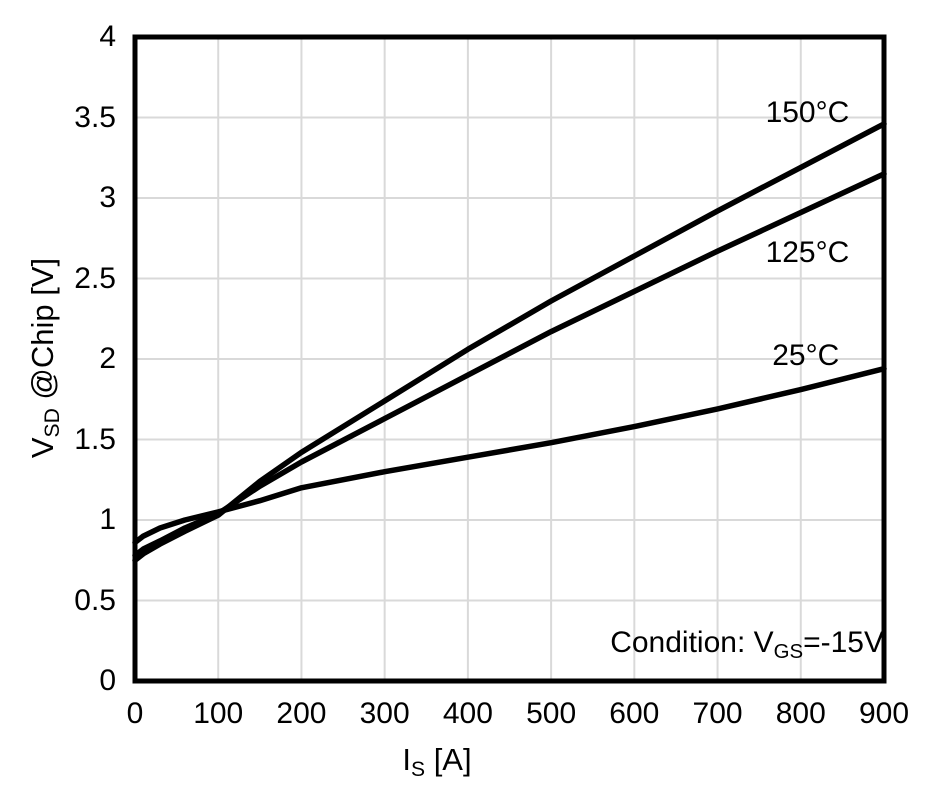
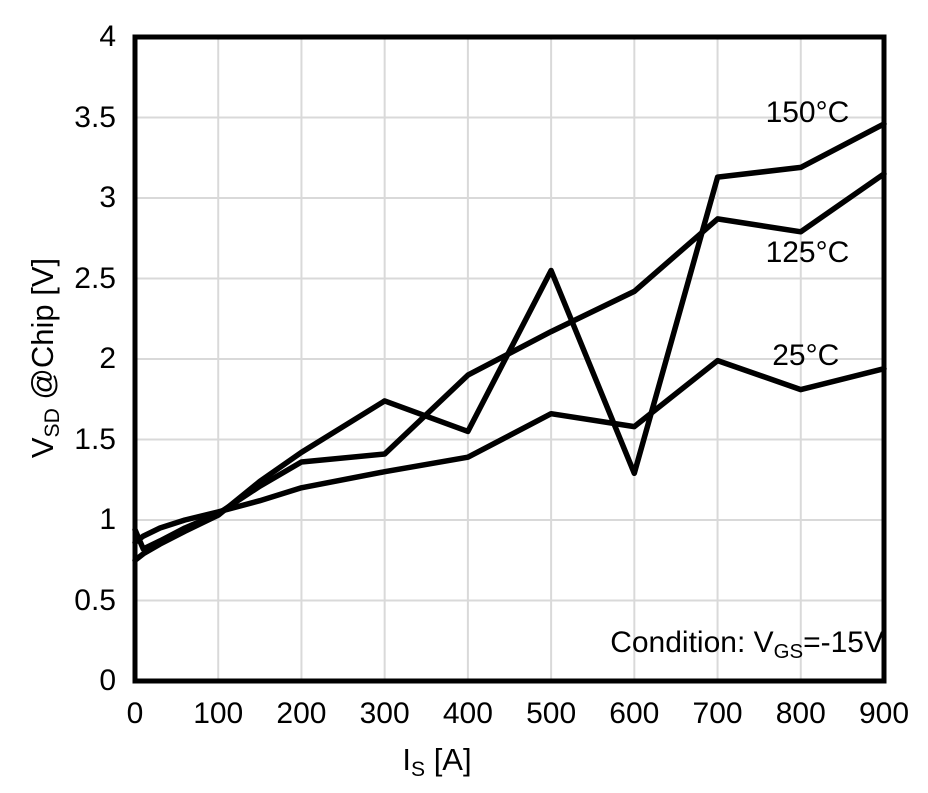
125°C/0: 0.78 -> 0.94
125°C/300: 1.63 -> 1.41
150°C/400: 2.06 -> 1.55
150°C/500: 2.36 -> 2.55
25°C/500: 1.48 -> 1.66
150°C/600: 2.64 -> 1.29
150°C/700: 2.92 -> 3.13
125°C/700: 2.67 -> 2.87
25°C/700: 1.69 -> 1.99
125°C/800: 2.91 -> 2.79
